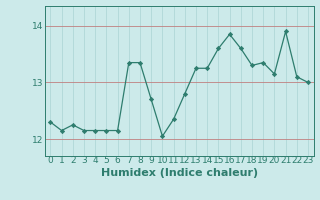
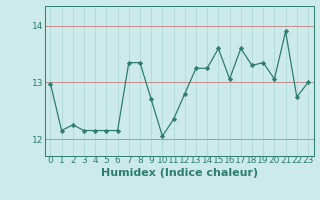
0: 12.30 -> 12.98
16: 13.85 -> 13.06
20: 13.15 -> 13.06
22: 13.10 -> 12.74
